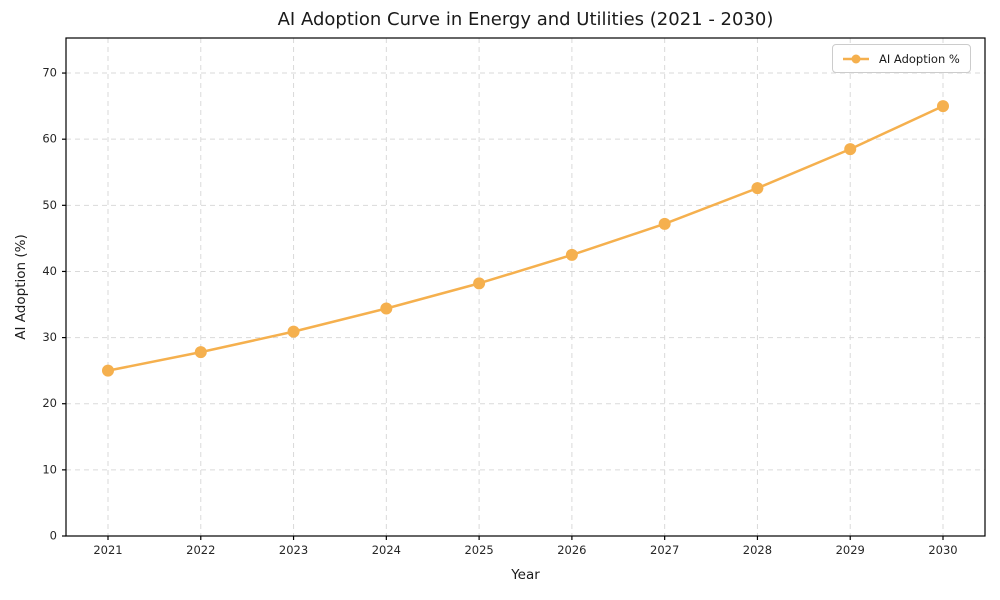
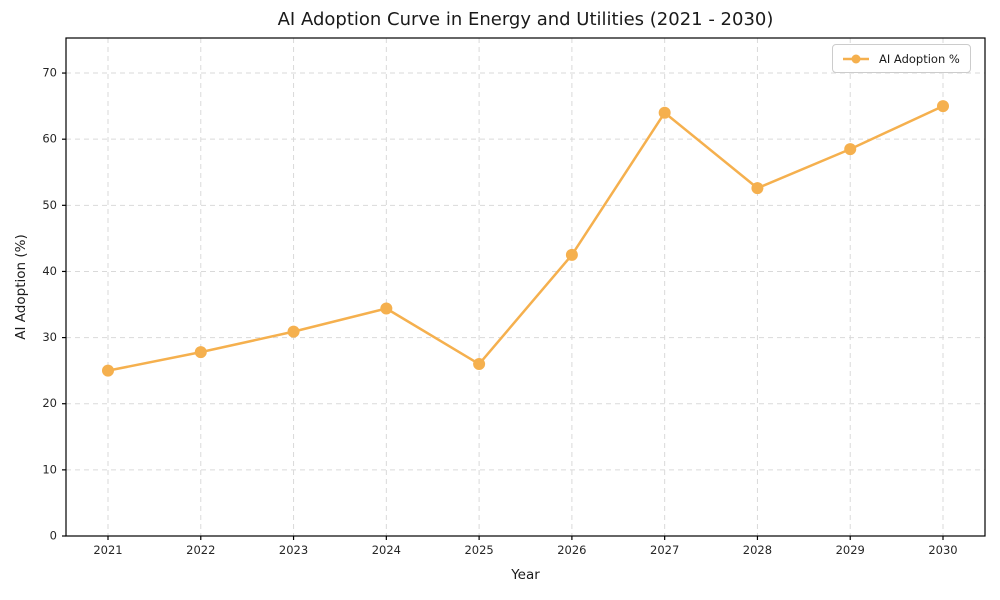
2025: 38 -> 26
2027: 47 -> 64
